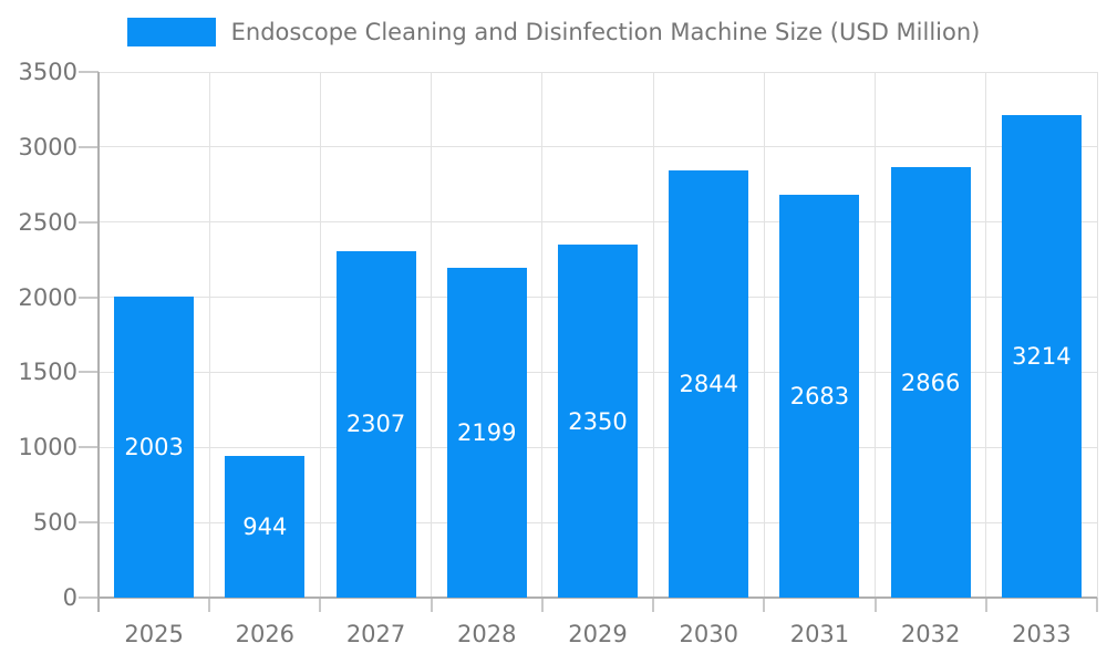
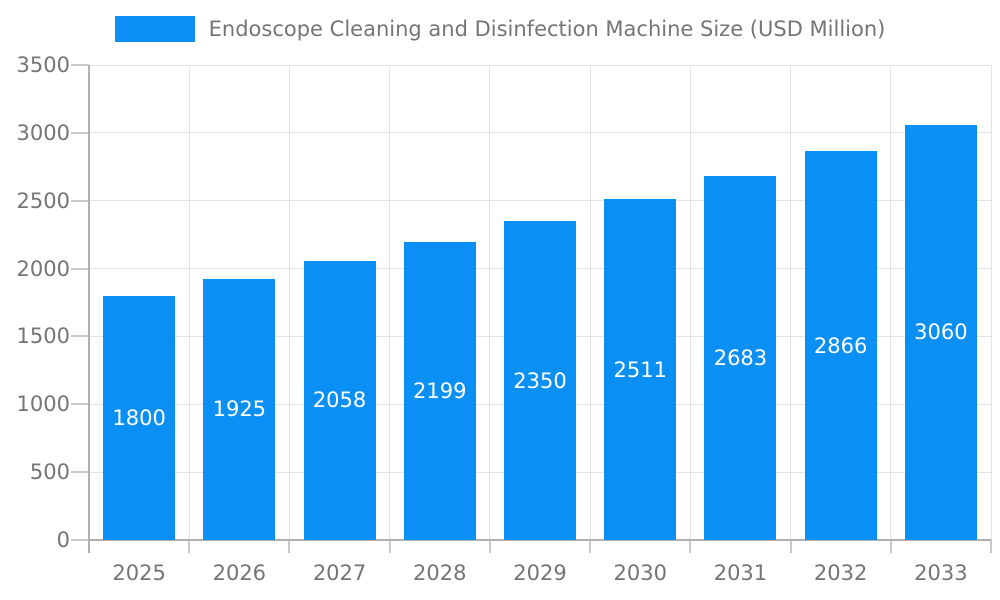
2025: 2003 -> 1800
2026: 944 -> 1925
2027: 2307 -> 2058
2030: 2844 -> 2511
2033: 3214 -> 3060
